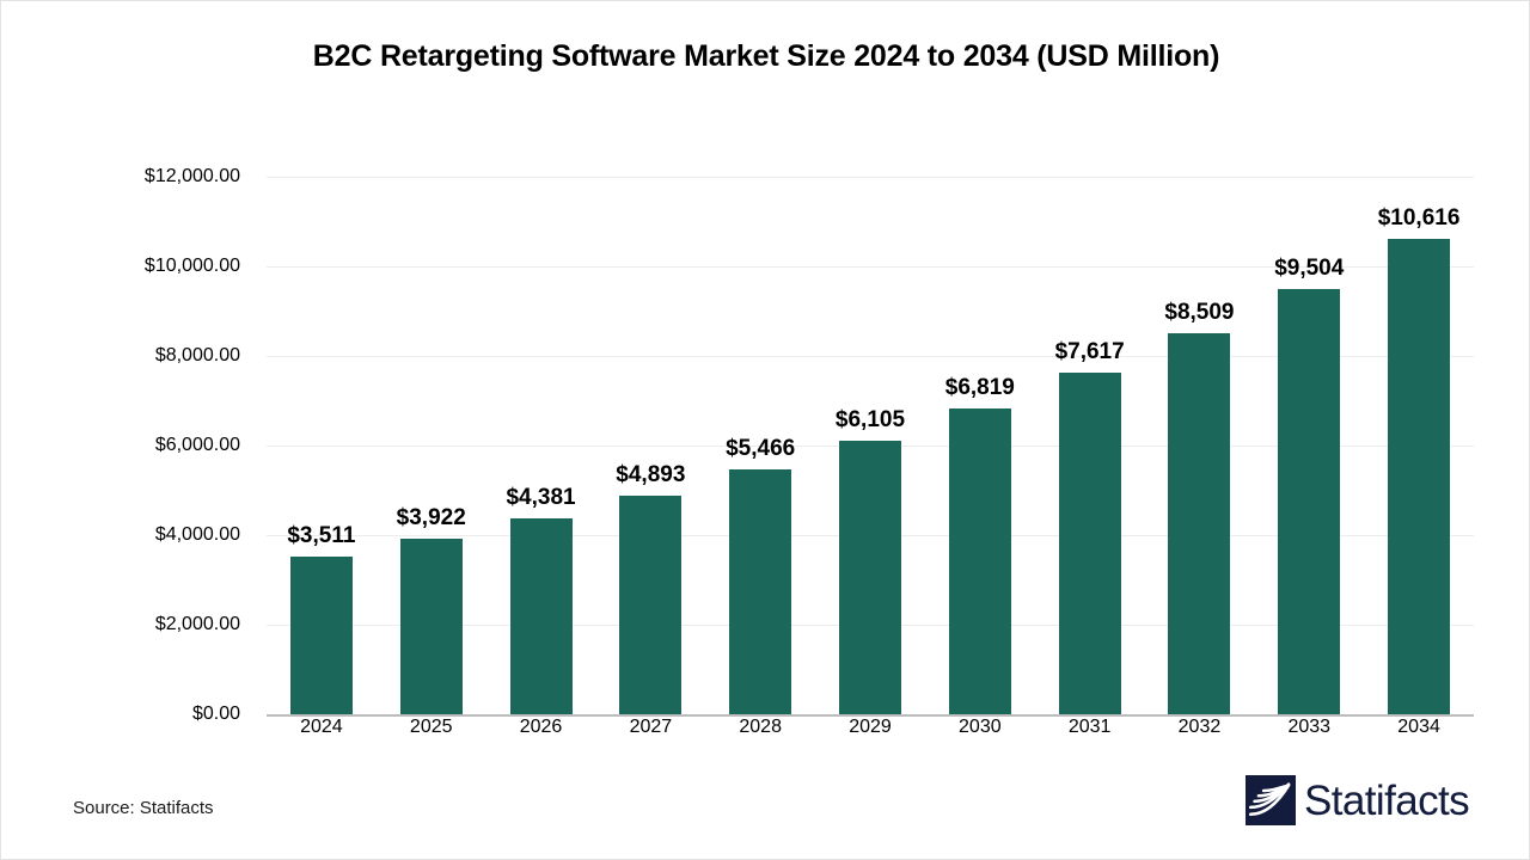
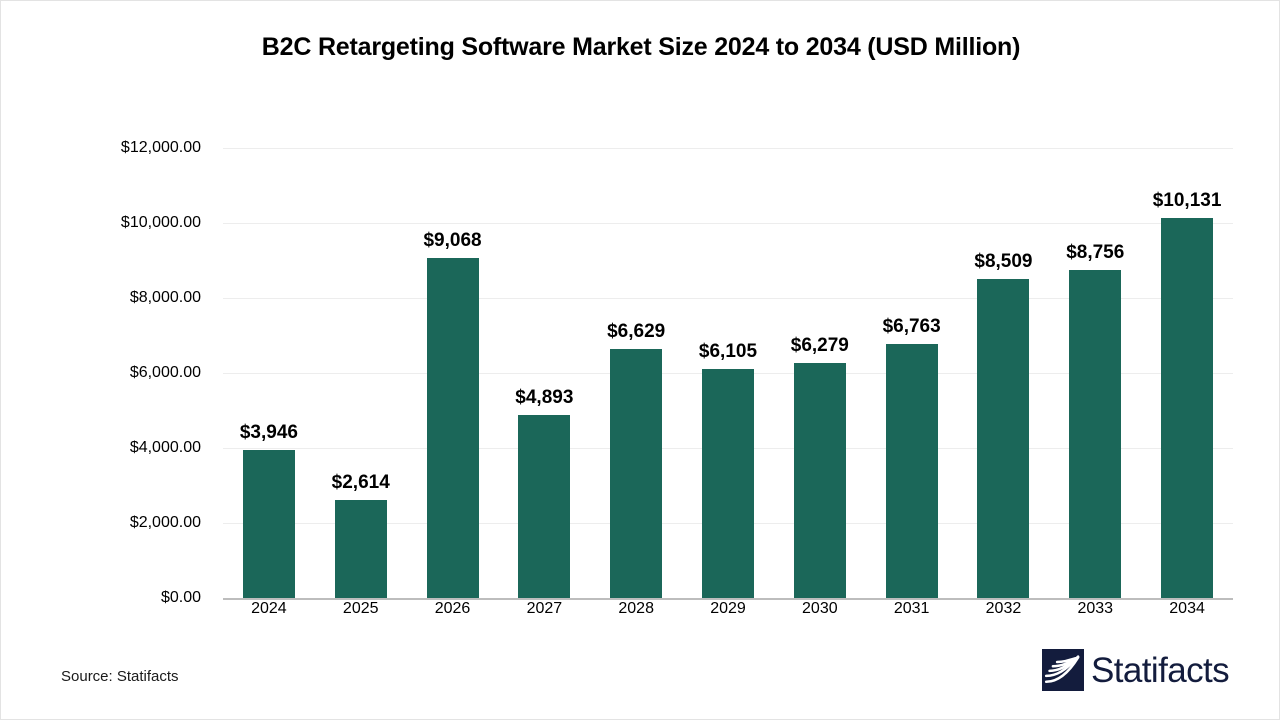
2024: $3,511 -> $3,946
2025: $3,922 -> $2,614
2026: $4,381 -> $9,068
2028: $5,466 -> $6,629
2030: $6,819 -> $6,279
2031: $7,617 -> $6,763
2033: $9,504 -> $8,756
2034: $10,616 -> $10,131
